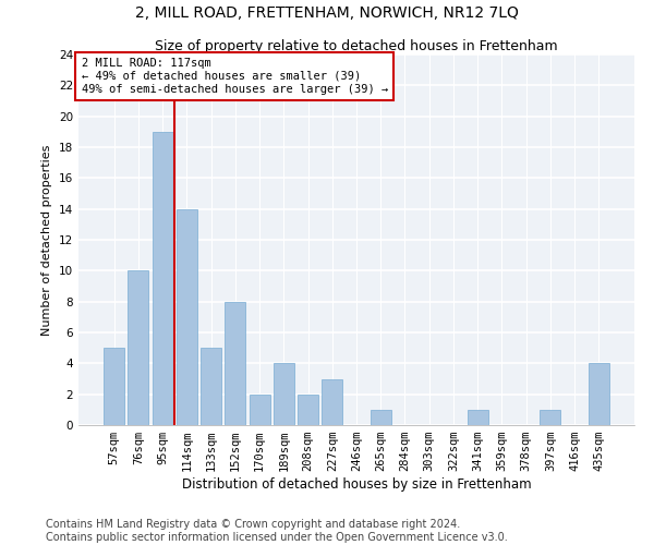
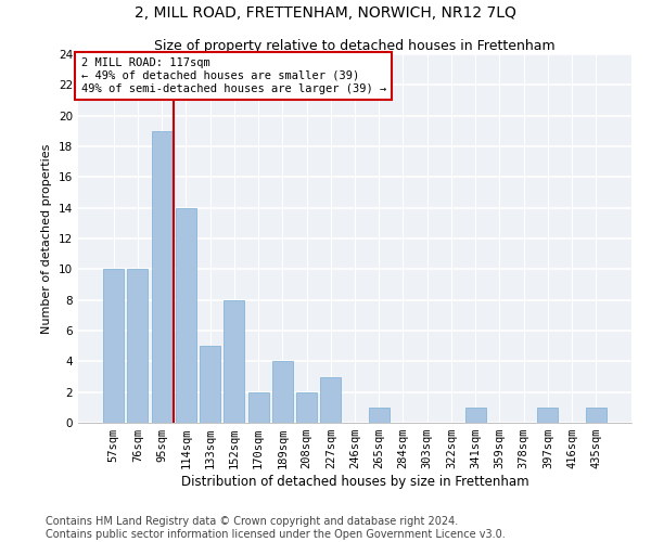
57sqm: 5 -> 10
435sqm: 4 -> 1
